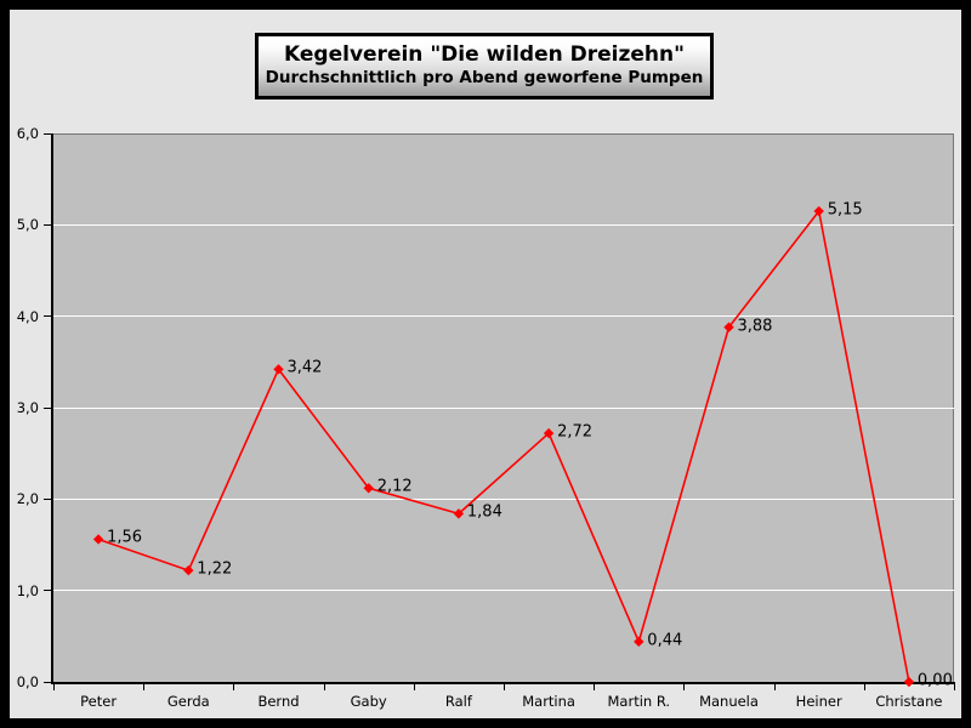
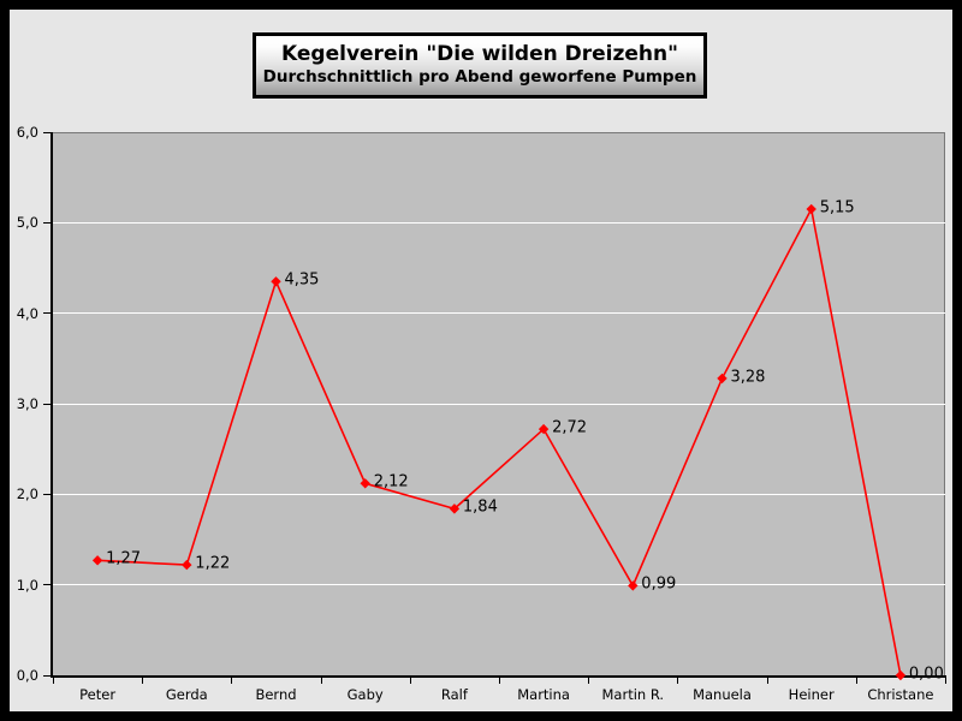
Peter: 1,56 -> 1,27
Bernd: 3,42 -> 4,35
Martin R.: 0,44 -> 0,99
Manuela: 3,88 -> 3,28
